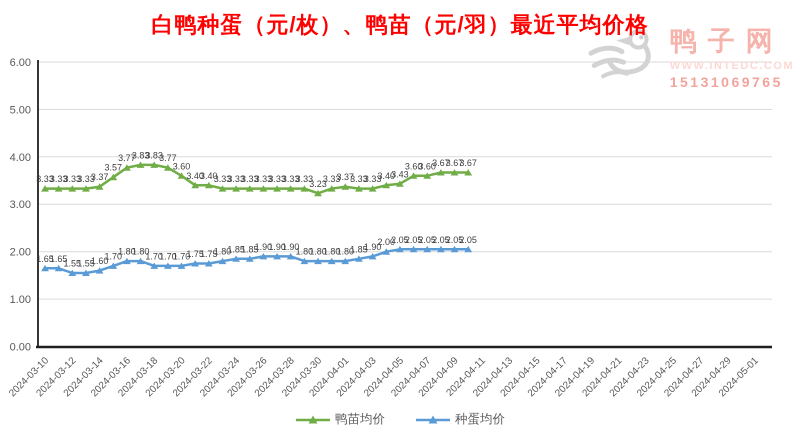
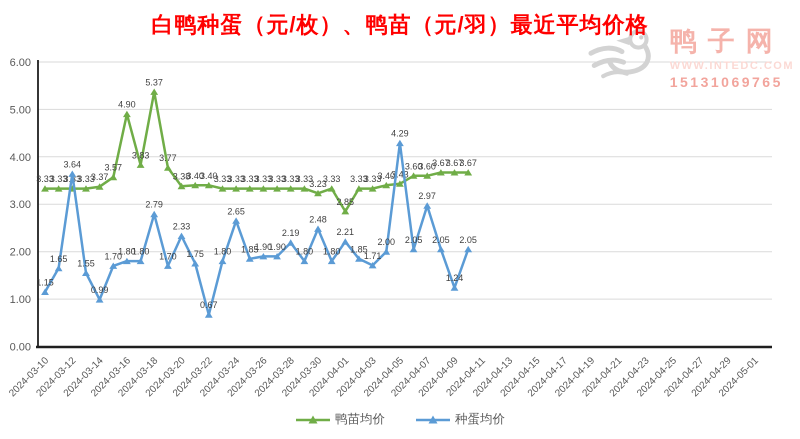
种蛋均价/2024-03-10: 1.65 -> 1.15
种蛋均价/2024-03-12: 1.55 -> 3.64
种蛋均价/2024-03-14: 1.60 -> 0.99
鸭苗均价/2024-03-16: 3.77 -> 4.90
鸭苗均价/2024-03-18: 3.83 -> 5.37
种蛋均价/2024-03-18: 1.70 -> 2.79
鸭苗均价/2024-03-20: 3.60 -> 3.38
种蛋均价/2024-03-20: 1.70 -> 2.33
种蛋均价/2024-03-22: 1.75 -> 0.67
种蛋均价/2024-03-24: 1.85 -> 2.65
种蛋均价/2024-03-28: 1.90 -> 2.19
种蛋均价/2024-03-30: 1.80 -> 2.48
鸭苗均价/2024-04-01: 3.37 -> 2.85
种蛋均价/2024-04-01: 1.80 -> 2.21
种蛋均价/2024-04-03: 1.90 -> 1.71
种蛋均价/2024-04-05: 2.05 -> 4.29
种蛋均价/2024-04-07: 2.05 -> 2.97
种蛋均价/2024-04-09: 2.05 -> 1.24
